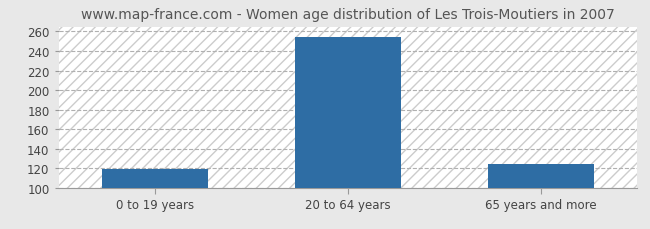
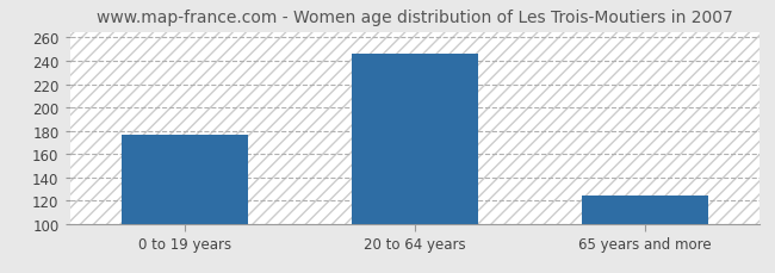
0 to 19 years: 119 -> 176
20 to 64 years: 254 -> 246
